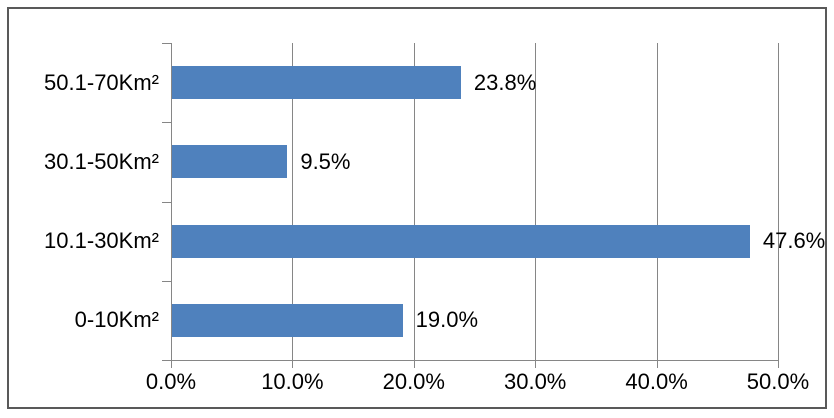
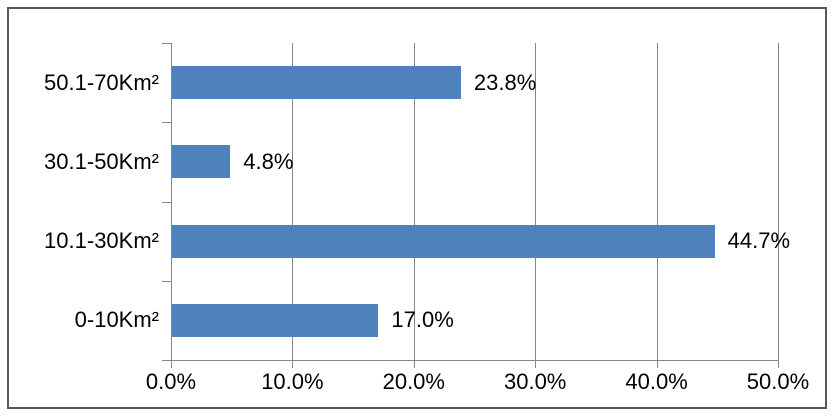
30.1-50Km²: 9.5% -> 4.8%
10.1-30Km²: 47.6% -> 44.7%
0-10Km²: 19.0% -> 17.0%
